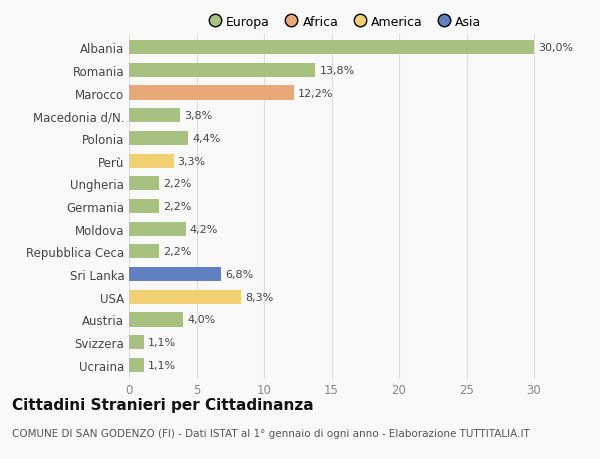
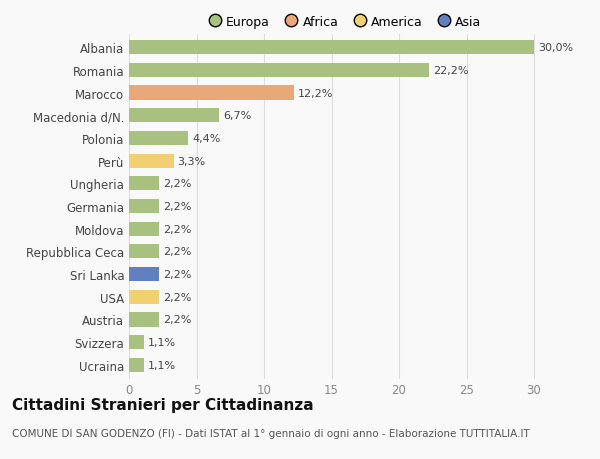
Romania: 13,8% -> 22,2%
Macedonia d/N.: 3,8% -> 6,7%
Moldova: 4,2% -> 2,2%
Sri Lanka: 6,8% -> 2,2%
USA: 8,3% -> 2,2%
Austria: 4,0% -> 2,2%
